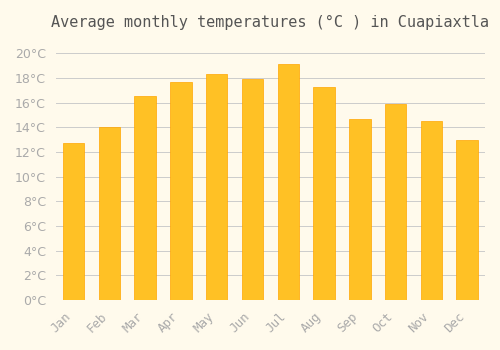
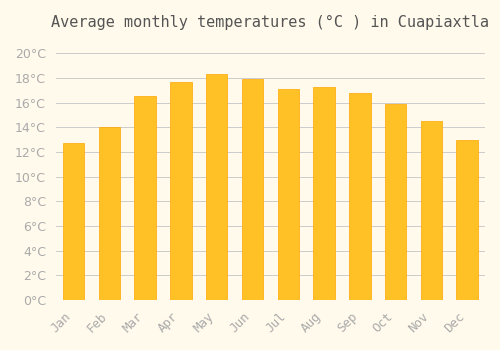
Jul: 19.1°C -> 17.1°C
Sep: 14.7°C -> 16.8°C
